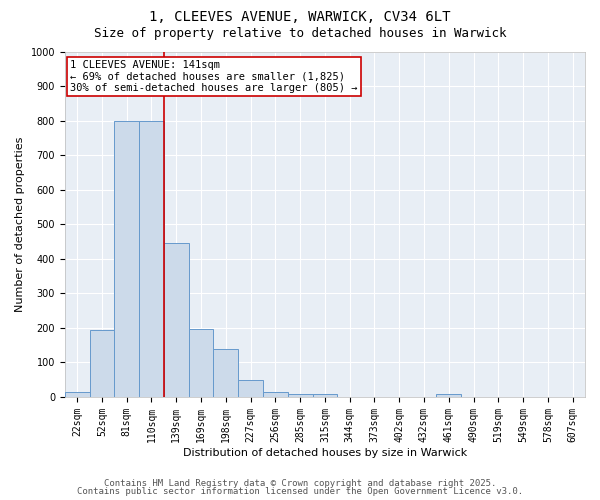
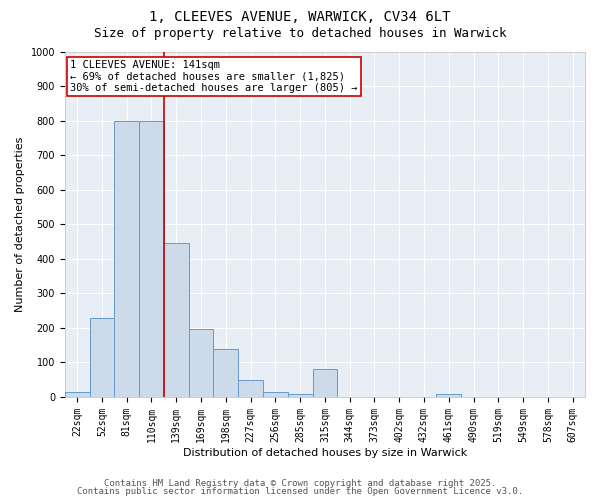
52sqm: 195 -> 230
315sqm: 10 -> 80
